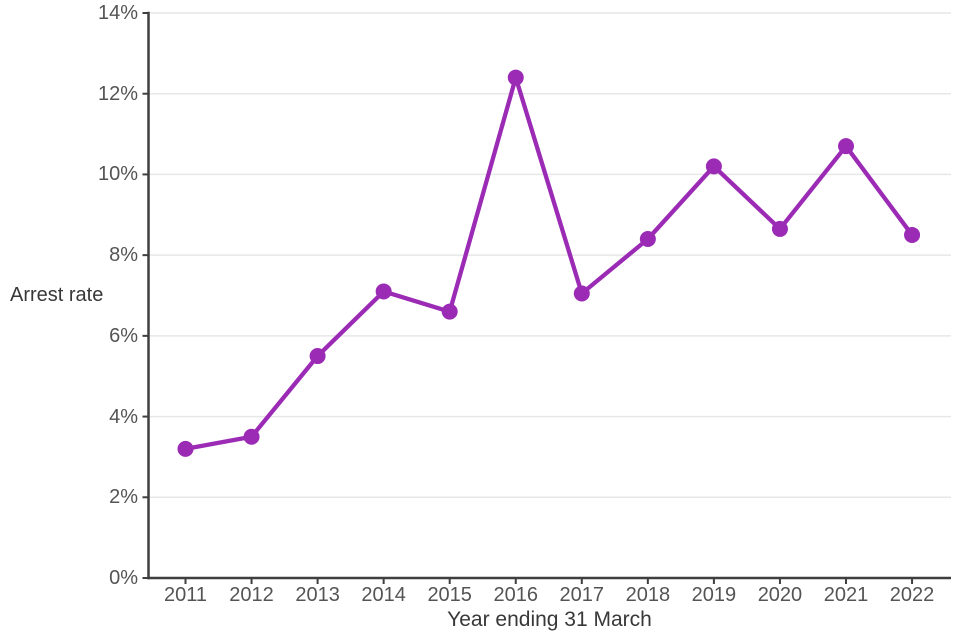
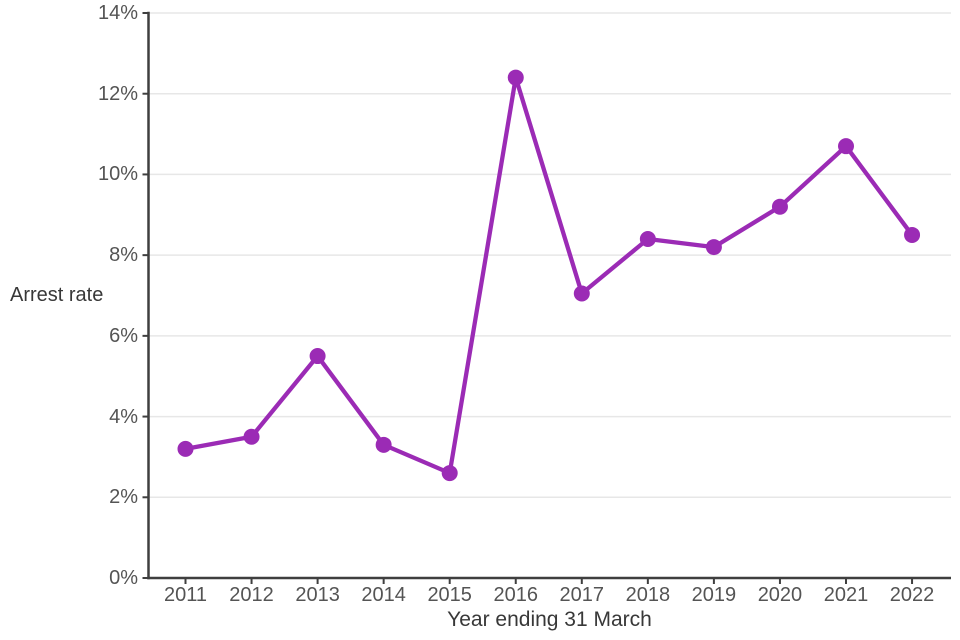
2014: 7.1% -> 3.3%
2015: 6.6% -> 2.6%
2019: 10.2% -> 8.2%
2020: 8.7% -> 9.2%
